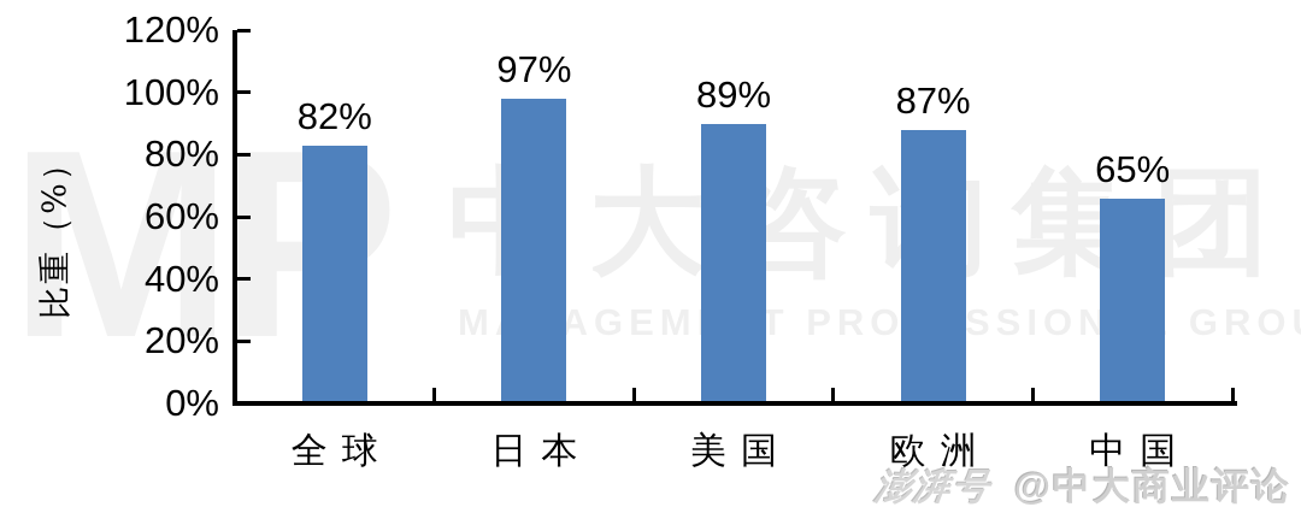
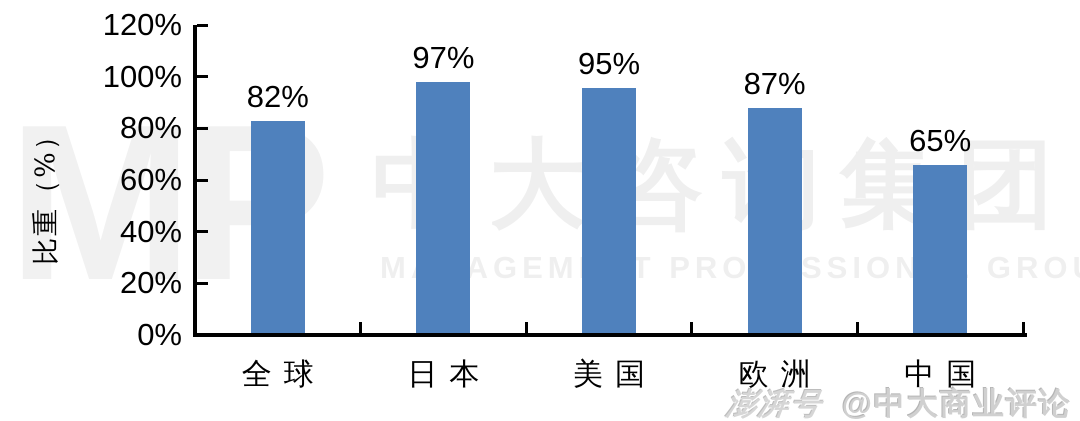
美国: 89% -> 95%
